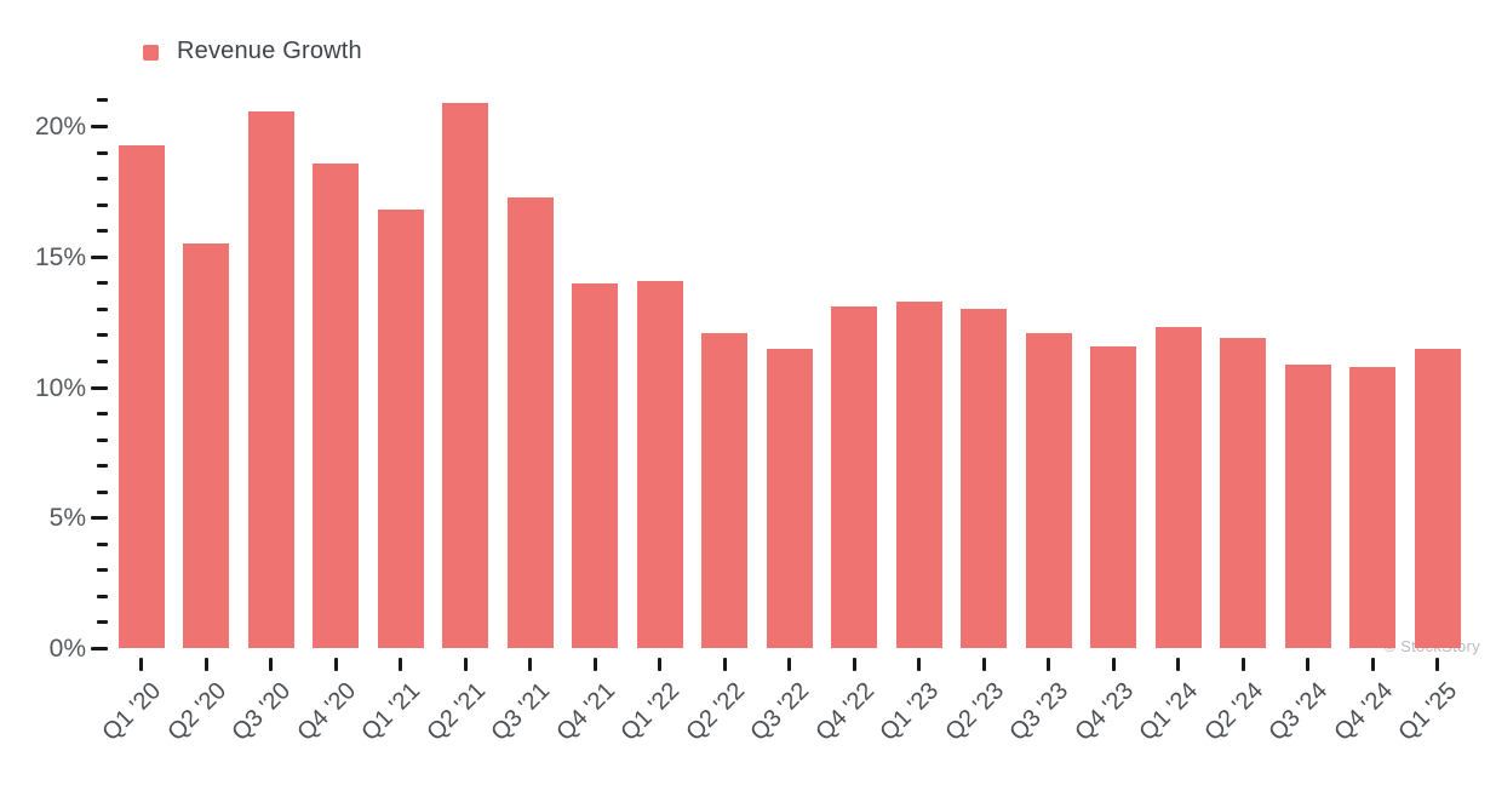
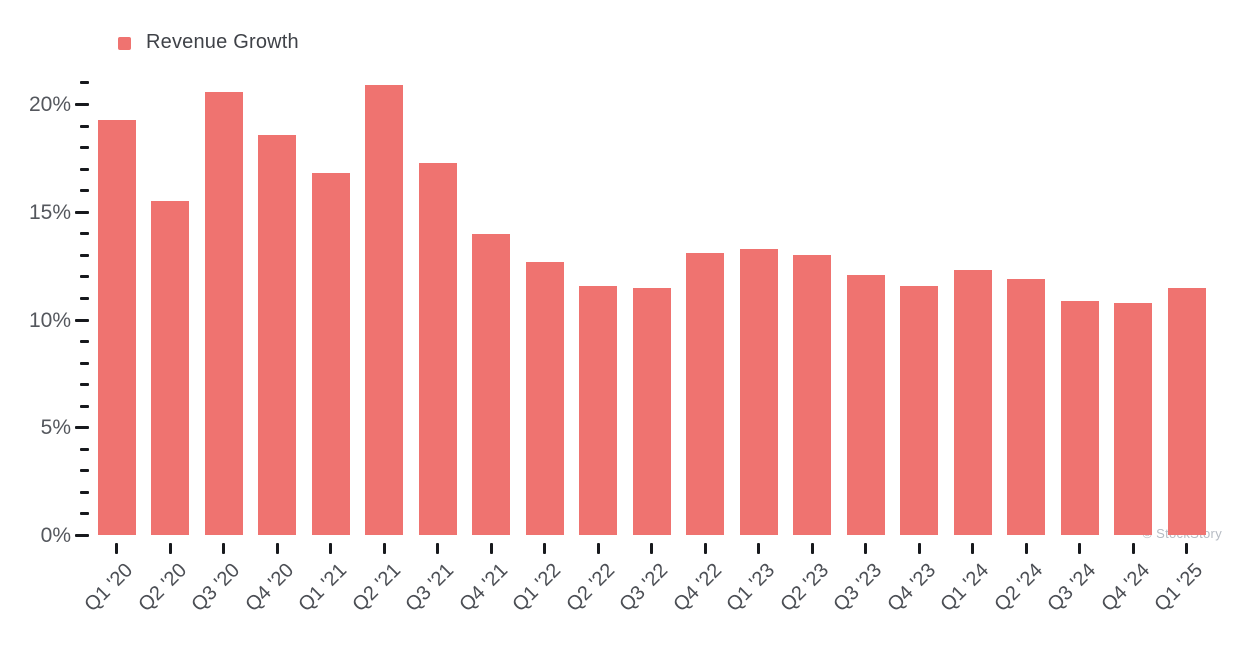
Q1 '22: 14.1% -> 12.7%
Q2 '22: 12.1% -> 11.6%
